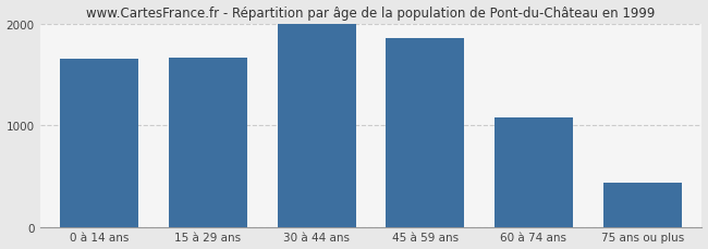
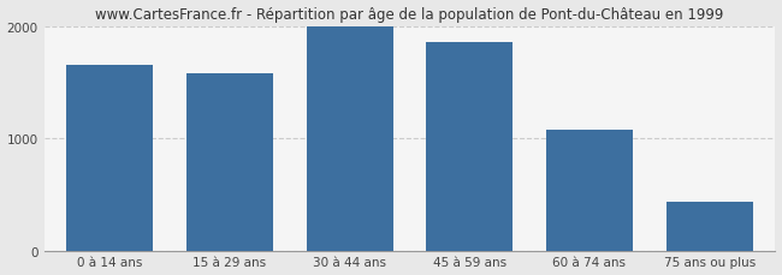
15 à 29 ans: 1660 -> 1580
